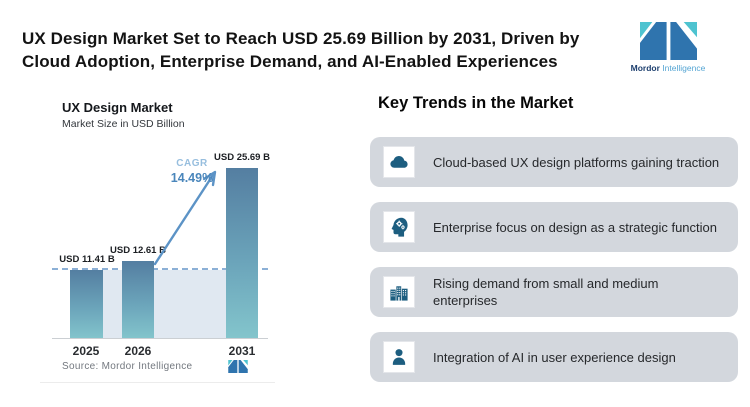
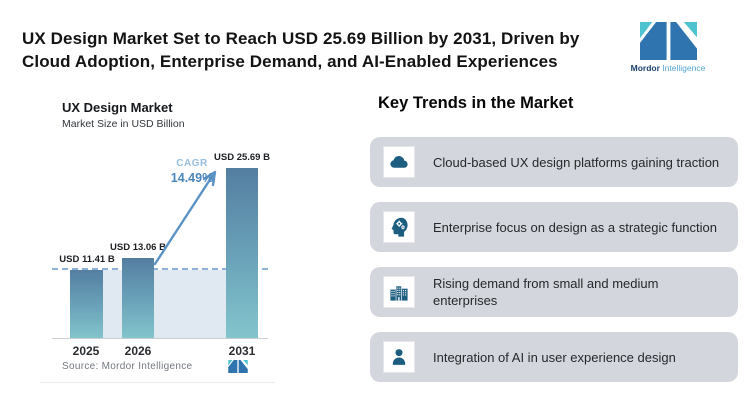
2026: 12.61 -> 13.06
